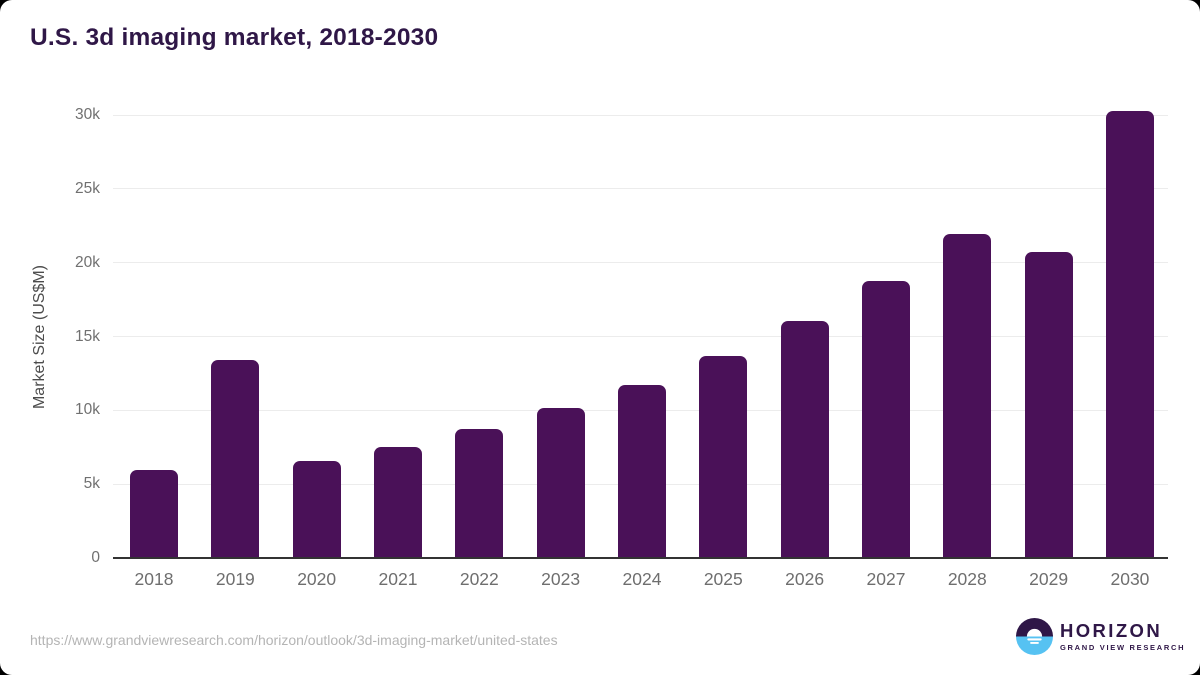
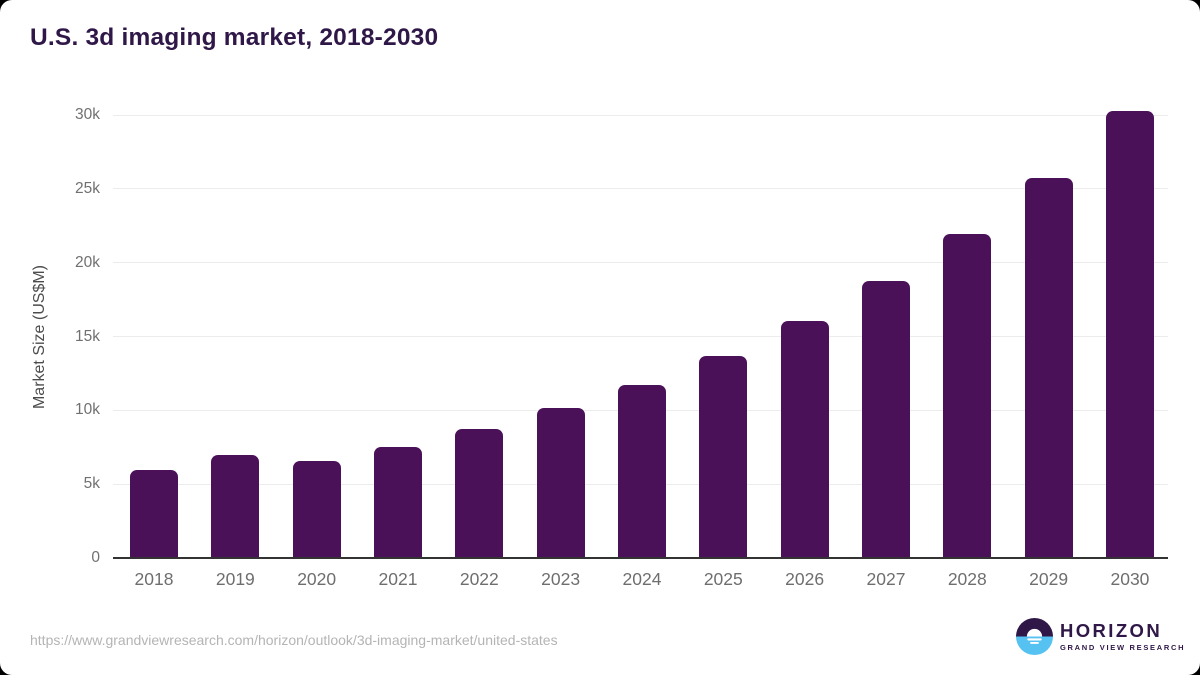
2019: 13.4k -> 7.0k
2029: 20.7k -> 25.8k
